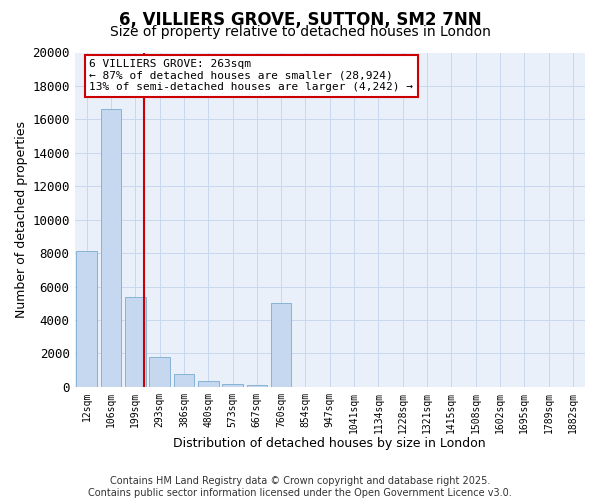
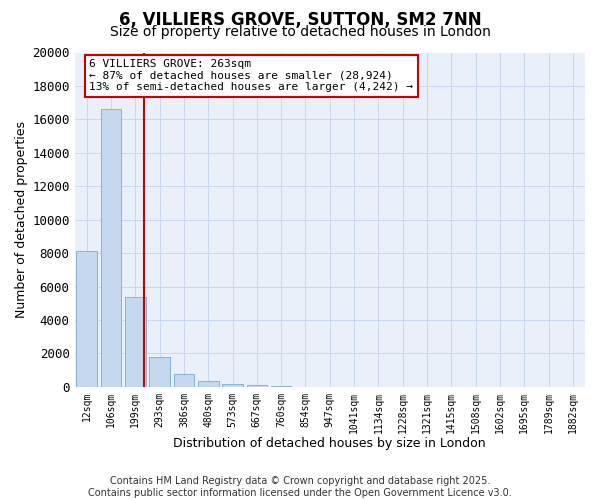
760sqm: 5000 -> 0
